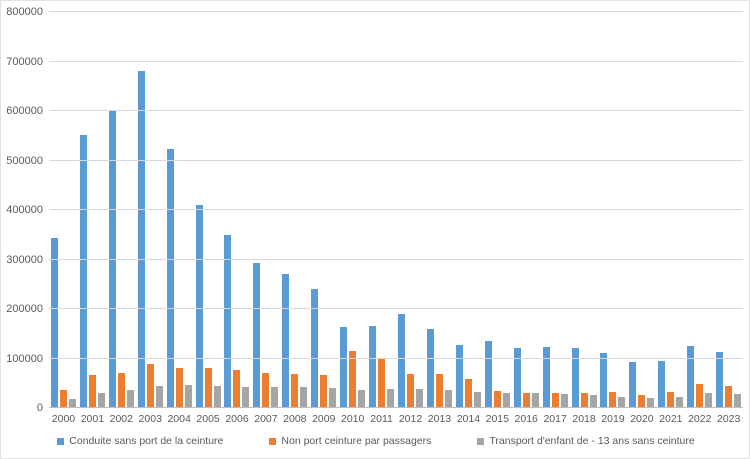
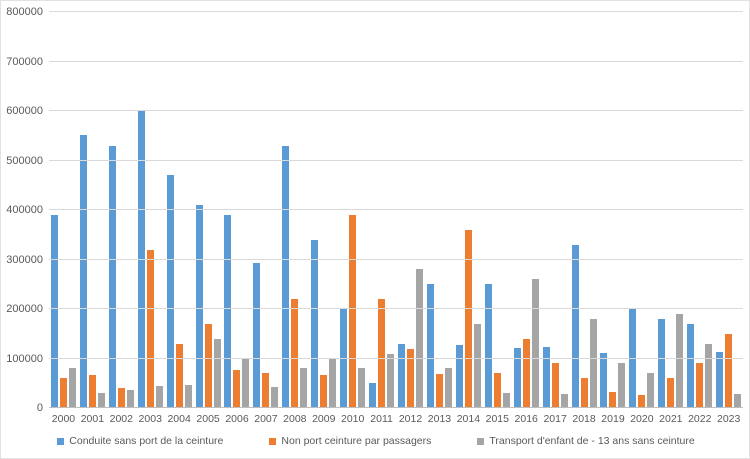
Conduite sans port de la ceinture/2000: 340000 -> 390000
Non port ceinture par passagers/2000: 40000 -> 60000
Transport d'enfant de - 13 ans sans ceinture/2000: 20000 -> 80000
Conduite sans port de la ceinture/2002: 600000 -> 530000
Non port ceinture par passagers/2002: 70000 -> 40000
Conduite sans port de la ceinture/2003: 680000 -> 600000
Non port ceinture par passagers/2003: 90000 -> 320000
Conduite sans port de la ceinture/2004: 520000 -> 470000
Non port ceinture par passagers/2004: 80000 -> 130000
Non port ceinture par passagers/2005: 80000 -> 170000
Transport d'enfant de - 13 ans sans ceinture/2005: 40000 -> 140000
Conduite sans port de la ceinture/2006: 350000 -> 390000
Transport d'enfant de - 13 ans sans ceinture/2006: 40000 -> 100000
Conduite sans port de la ceinture/2008: 270000 -> 530000
Non port ceinture par passagers/2008: 70000 -> 220000
Transport d'enfant de - 13 ans sans ceinture/2008: 40000 -> 80000
Conduite sans port de la ceinture/2009: 240000 -> 340000
Transport d'enfant de - 13 ans sans ceinture/2009: 40000 -> 100000
Conduite sans port de la ceinture/2010: 160000 -> 200000
Non port ceinture par passagers/2010: 120000 -> 390000
Transport d'enfant de - 13 ans sans ceinture/2010: 40000 -> 80000
Conduite sans port de la ceinture/2011: 160000 -> 50000
Non port ceinture par passagers/2011: 100000 -> 220000
Transport d'enfant de - 13 ans sans ceinture/2011: 40000 -> 110000
Conduite sans port de la ceinture/2012: 190000 -> 130000
Non port ceinture par passagers/2012: 70000 -> 120000
Transport d'enfant de - 13 ans sans ceinture/2012: 40000 -> 280000
Conduite sans port de la ceinture/2013: 160000 -> 250000
Transport d'enfant de - 13 ans sans ceinture/2013: 40000 -> 80000
Non port ceinture par passagers/2014: 60000 -> 360000
Transport d'enfant de - 13 ans sans ceinture/2014: 30000 -> 170000
Conduite sans port de la ceinture/2015: 140000 -> 250000
Non port ceinture par passagers/2015: 30000 -> 70000
Non port ceinture par passagers/2016: 30000 -> 140000
Transport d'enfant de - 13 ans sans ceinture/2016: 30000 -> 260000
Non port ceinture par passagers/2017: 30000 -> 90000
Conduite sans port de la ceinture/2018: 120000 -> 330000
Non port ceinture par passagers/2018: 30000 -> 60000
Transport d'enfant de - 13 ans sans ceinture/2018: 30000 -> 180000
Transport d'enfant de - 13 ans sans ceinture/2019: 20000 -> 90000
Conduite sans port de la ceinture/2020: 90000 -> 200000
Transport d'enfant de - 13 ans sans ceinture/2020: 20000 -> 70000
Conduite sans port de la ceinture/2021: 100000 -> 180000
Non port ceinture par passagers/2021: 30000 -> 60000
Transport d'enfant de - 13 ans sans ceinture/2021: 20000 -> 190000
Conduite sans port de la ceinture/2022: 130000 -> 170000
Non port ceinture par passagers/2022: 50000 -> 90000
Transport d'enfant de - 13 ans sans ceinture/2022: 30000 -> 130000
Non port ceinture par passagers/2023: 40000 -> 150000
